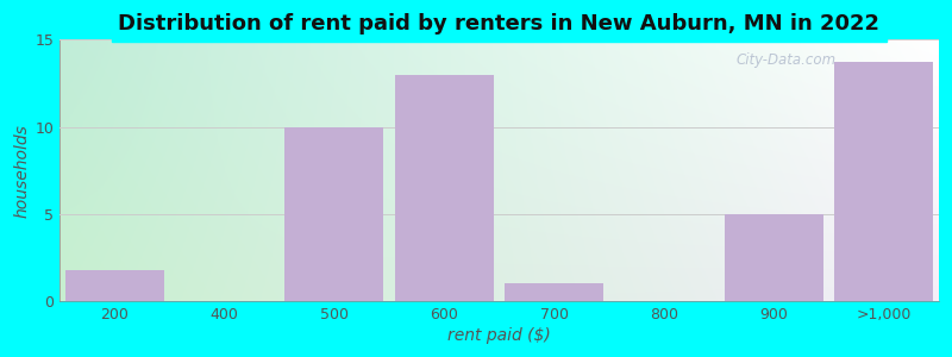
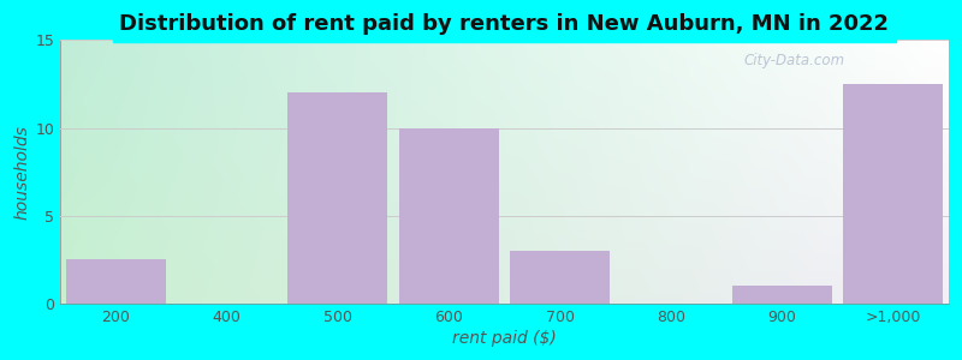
200: 1.8 -> 2.5
500: 10.0 -> 12.0
600: 13.0 -> 10.0
700: 1.0 -> 3.0
900: 5.0 -> 1.0
>1,000: 13.7 -> 12.5
